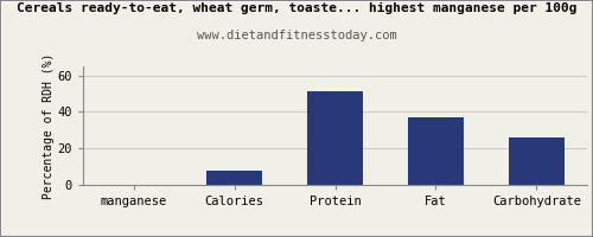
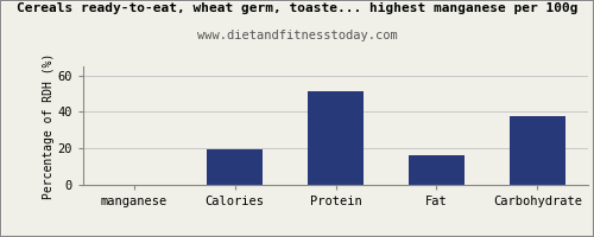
Calories: 8 -> 20
Fat: 37 -> 16
Carbohydrate: 26 -> 38
